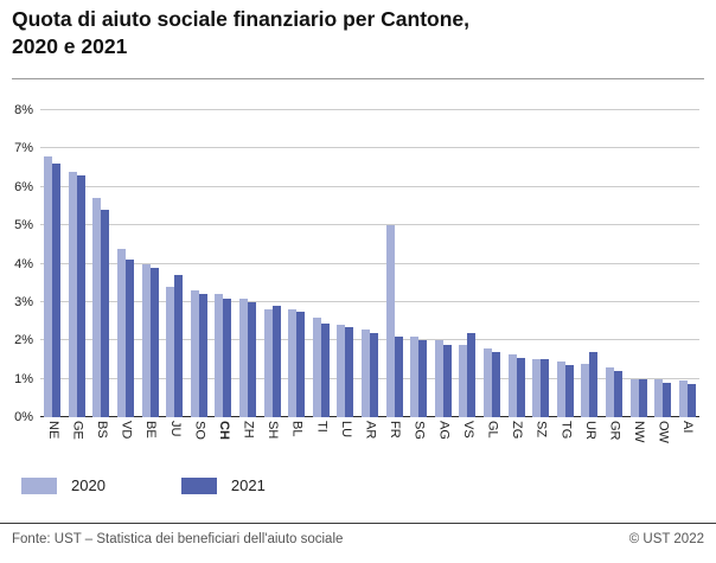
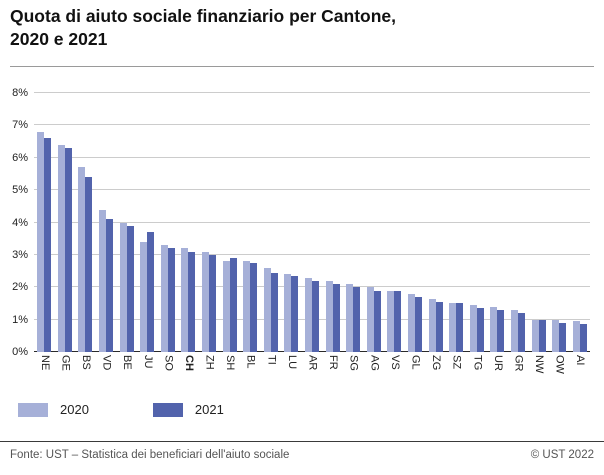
2020/FR: 5.0% -> 2.2%
2021/VS: 2.2% -> 1.9%
2021/UR: 1.7% -> 1.3%
